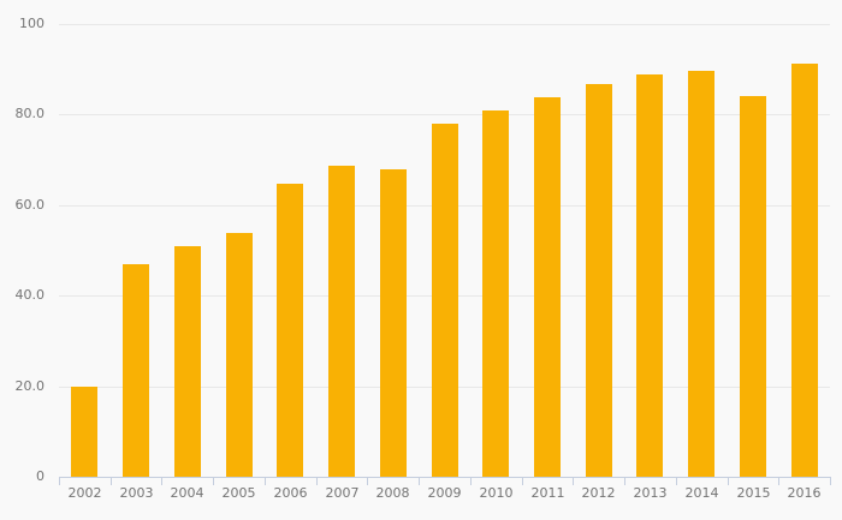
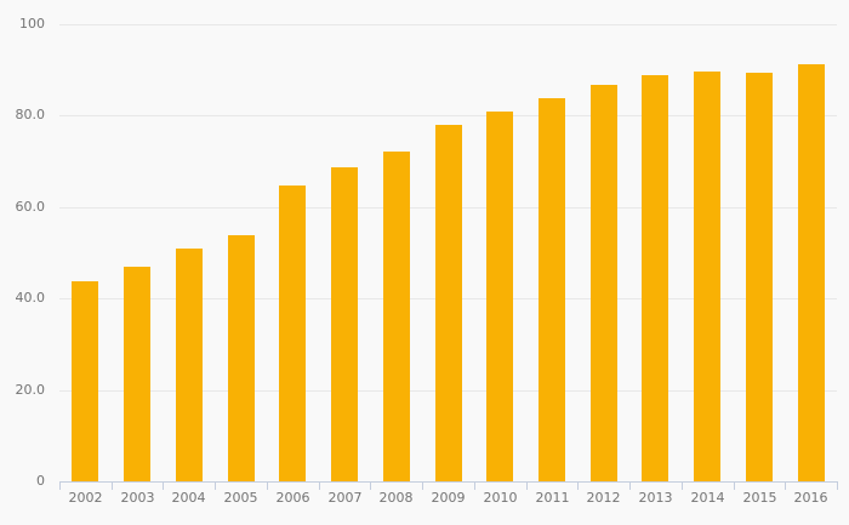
2002: 20 -> 44
2008: 68 -> 72
2015: 84 -> 89
